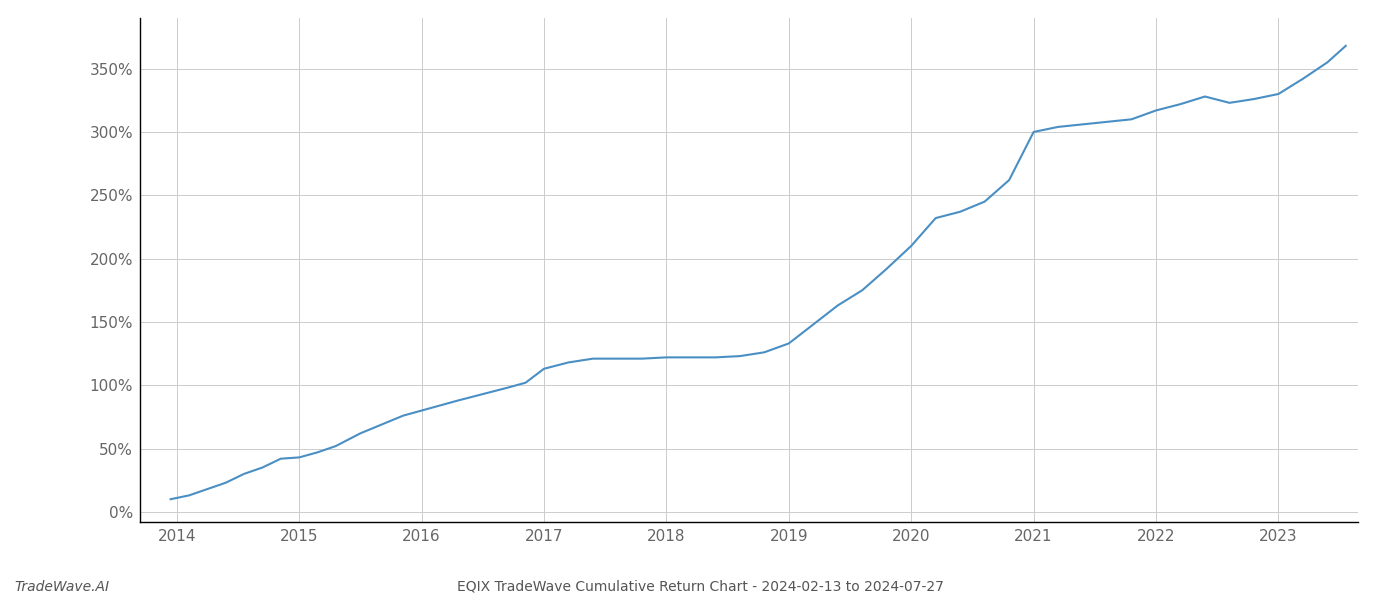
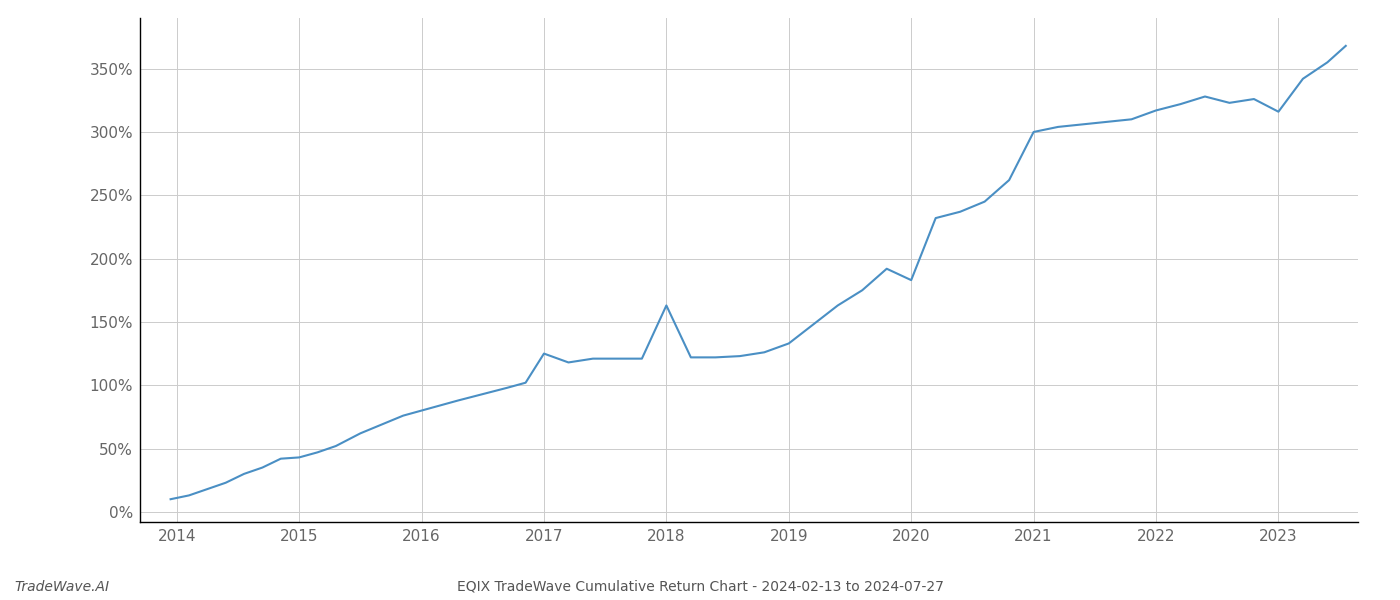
2017: 113% -> 125%
2018: 122% -> 163%
2020: 210% -> 183%
2023: 330% -> 316%
